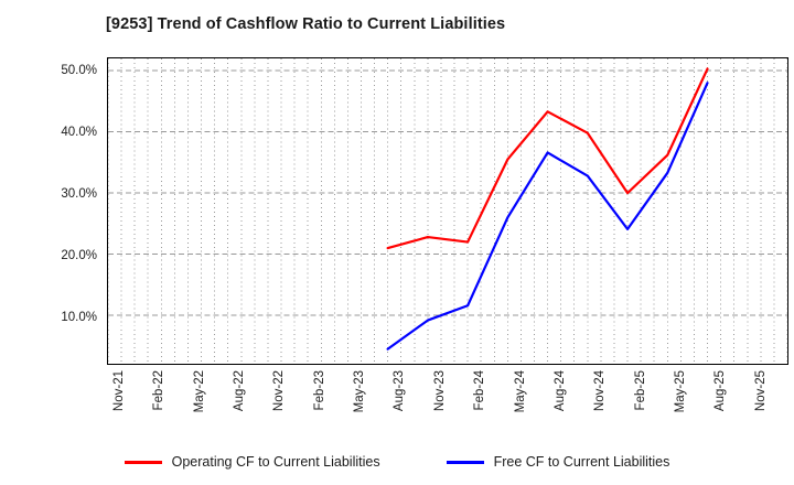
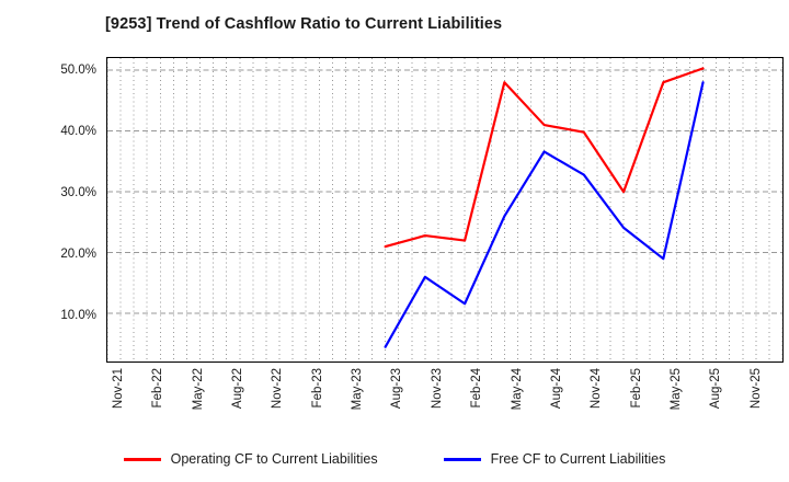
Free CF to Current Liabilities/Nov-23: 9% -> 16%
Operating CF to Current Liabilities/May-24: 36% -> 48%
Operating CF to Current Liabilities/Aug-24: 43% -> 41%
Operating CF to Current Liabilities/May-25: 36% -> 48%
Free CF to Current Liabilities/May-25: 33% -> 19%
